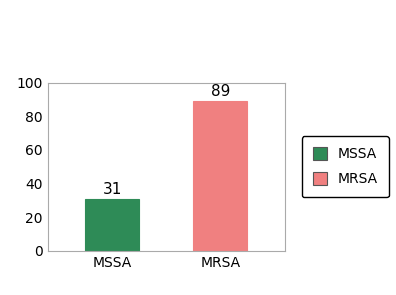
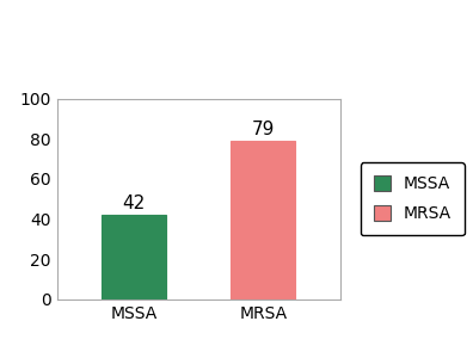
MSSA: 31 -> 42
MRSA: 89 -> 79
